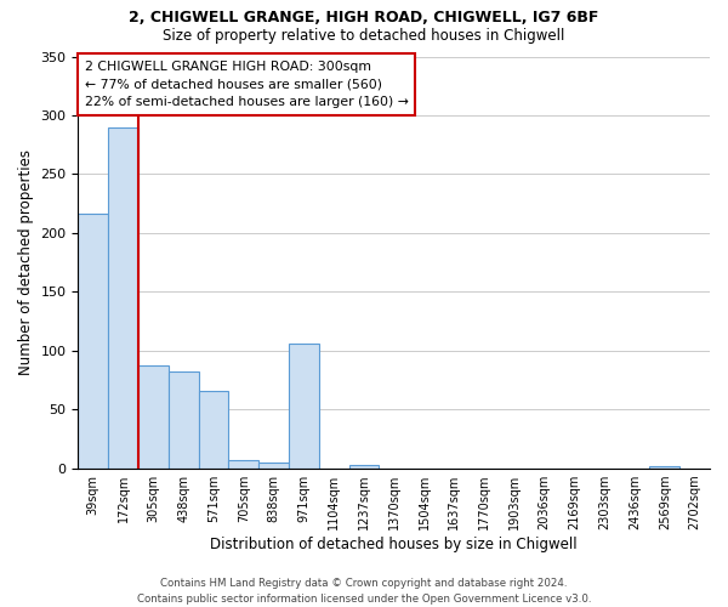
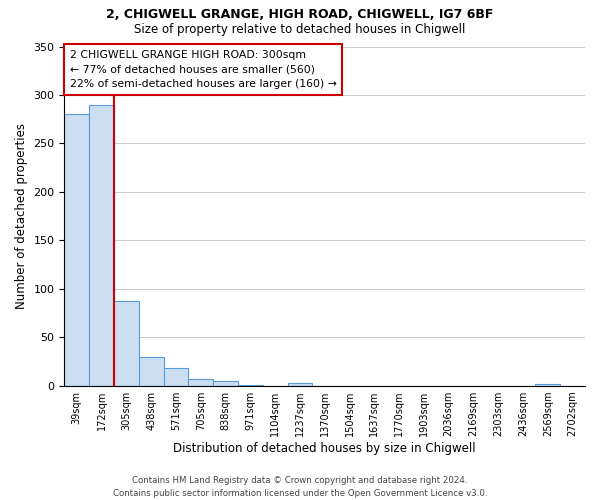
39sqm: 216 -> 280
438sqm: 82 -> 30
571sqm: 66 -> 19
971sqm: 106 -> 1
